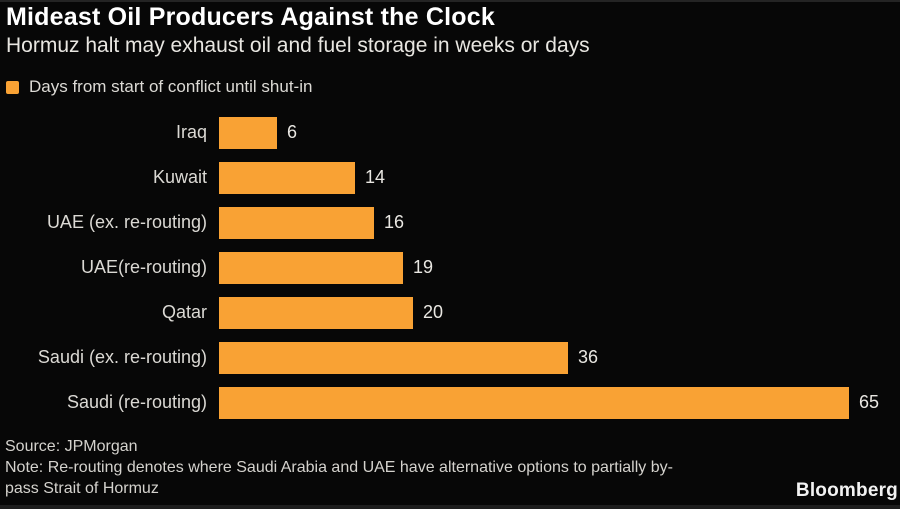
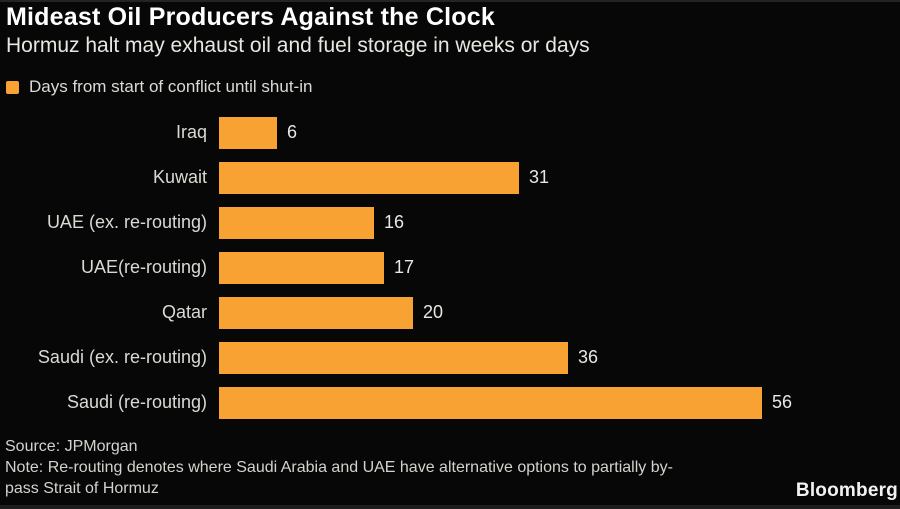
Kuwait: 14 -> 31
UAE(re-routing): 19 -> 17
Saudi (re-routing): 65 -> 56
